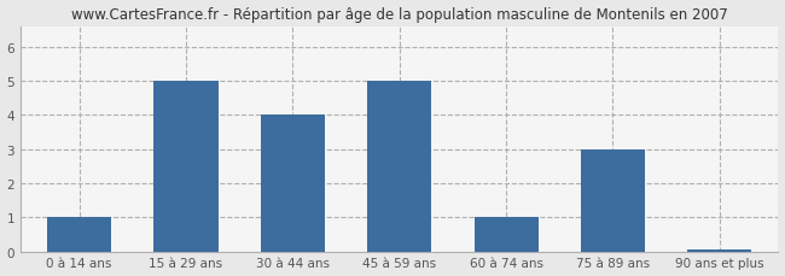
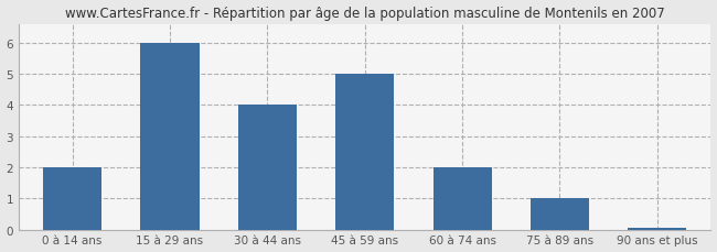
0 à 14 ans: 1.00 -> 2.00
15 à 29 ans: 5.00 -> 6.00
60 à 74 ans: 1.00 -> 2.00
75 à 89 ans: 3.00 -> 1.00
